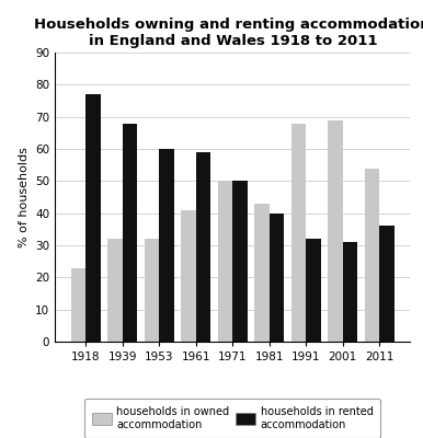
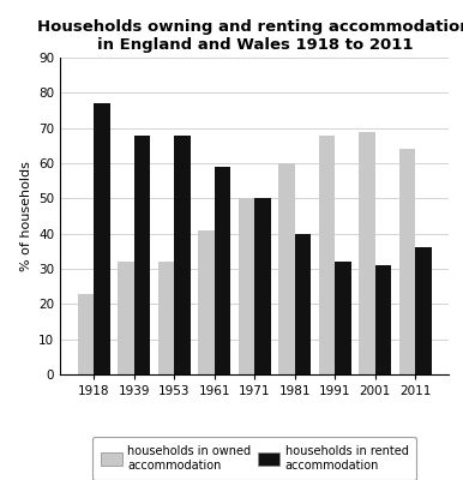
households in rented accommodation/1953: 60 -> 68
households in owned accommodation/1981: 43 -> 60
households in owned accommodation/2011: 54 -> 64
